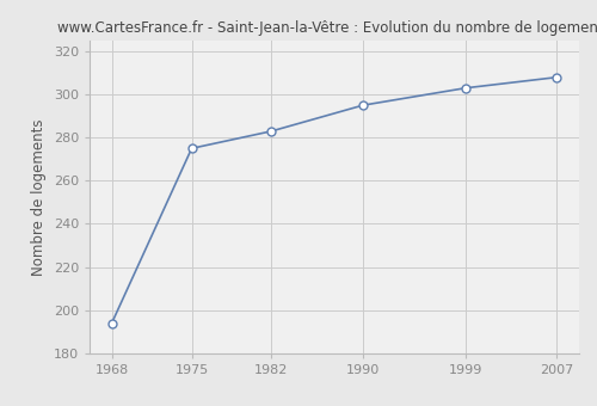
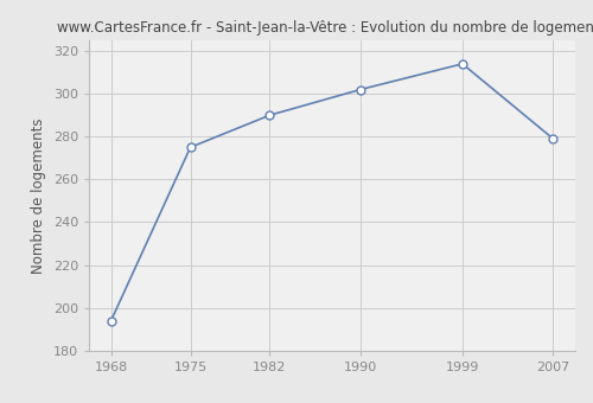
1982: 283 -> 290
1990: 295 -> 302
1999: 303 -> 314
2007: 308 -> 279
